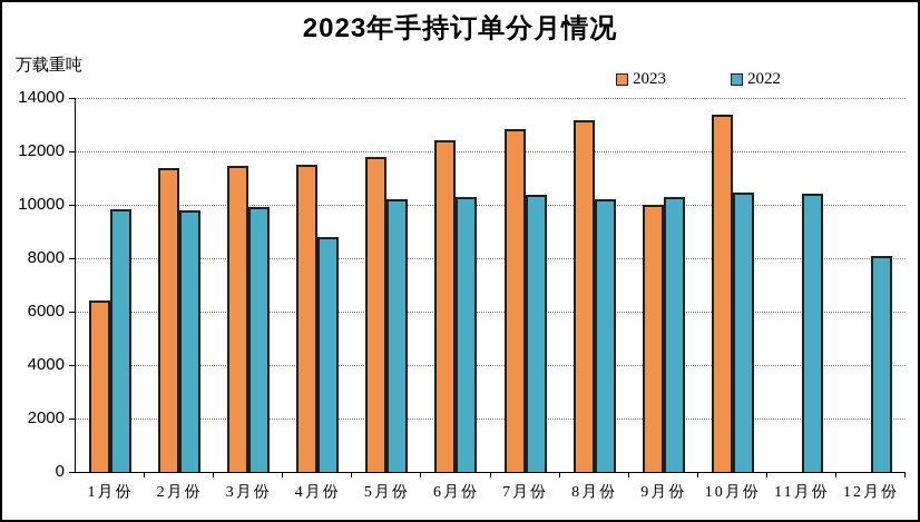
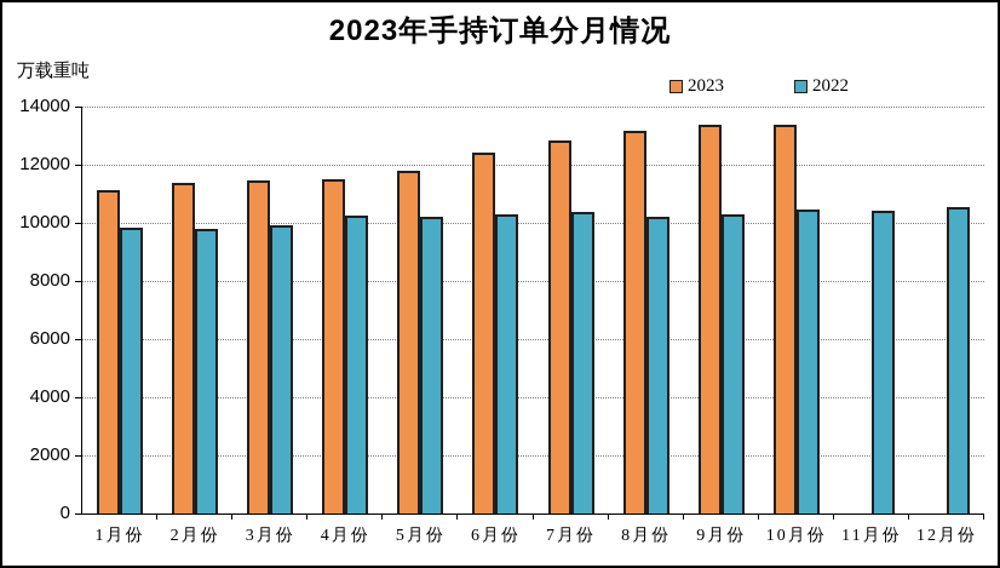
2023/1月份: 6400 -> 11100
2022/4月份: 8800 -> 10200
2023/9月份: 10000 -> 13400
2022/12月份: 8100 -> 10600
